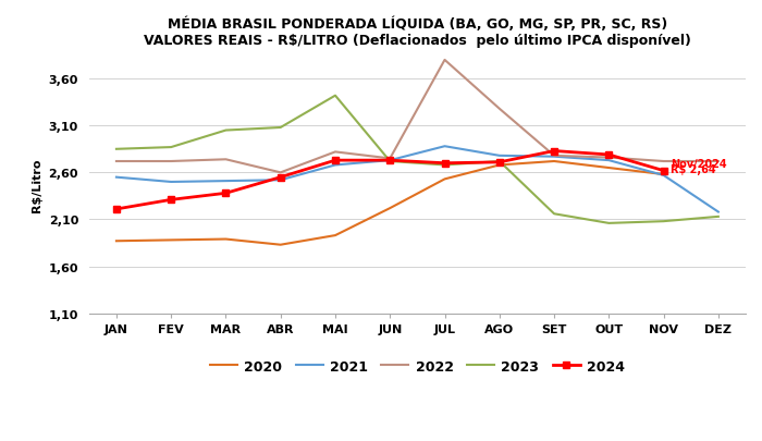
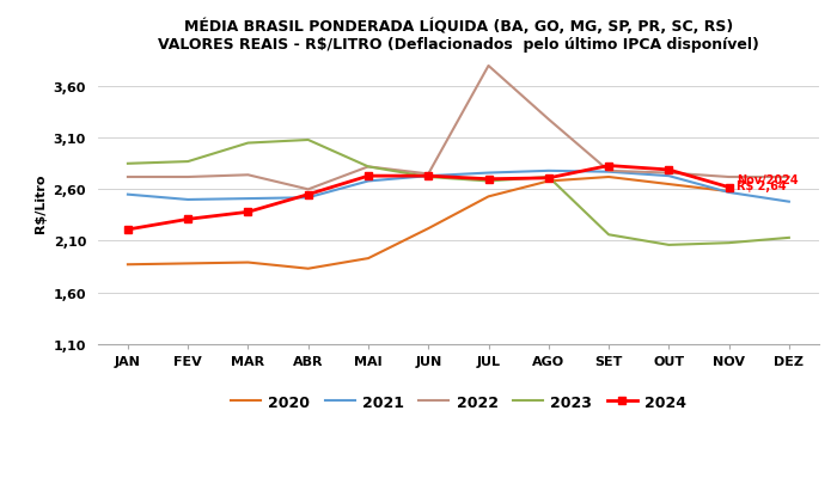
2023/MAI: 3,42 -> 2,82
2021/JUL: 2,88 -> 2,76
2021/DEZ: 2,18 -> 2,48
